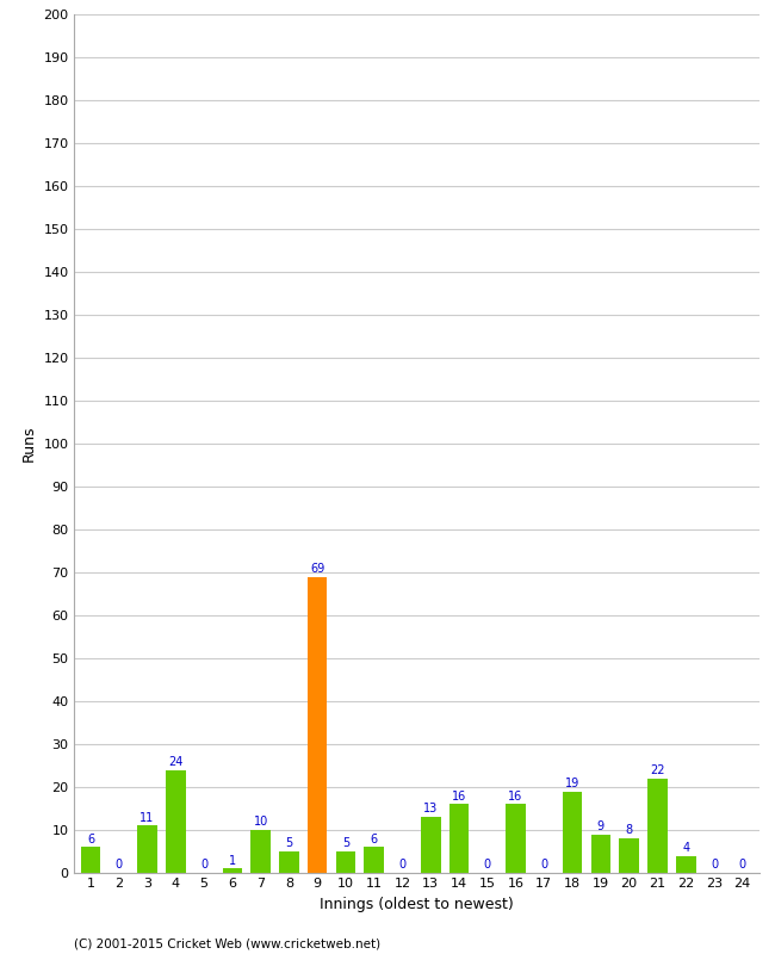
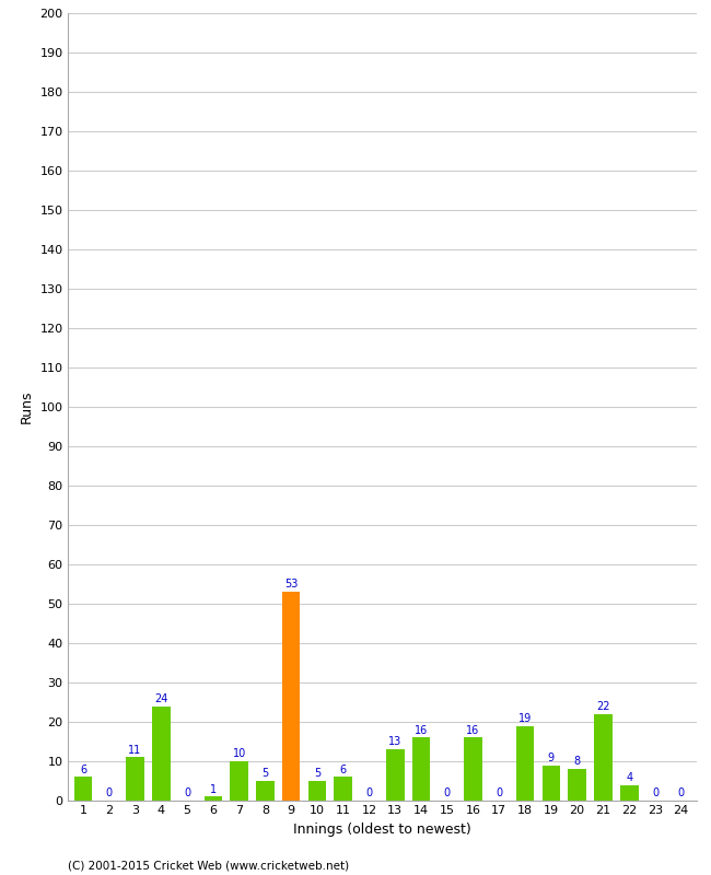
9: 69 -> 53
